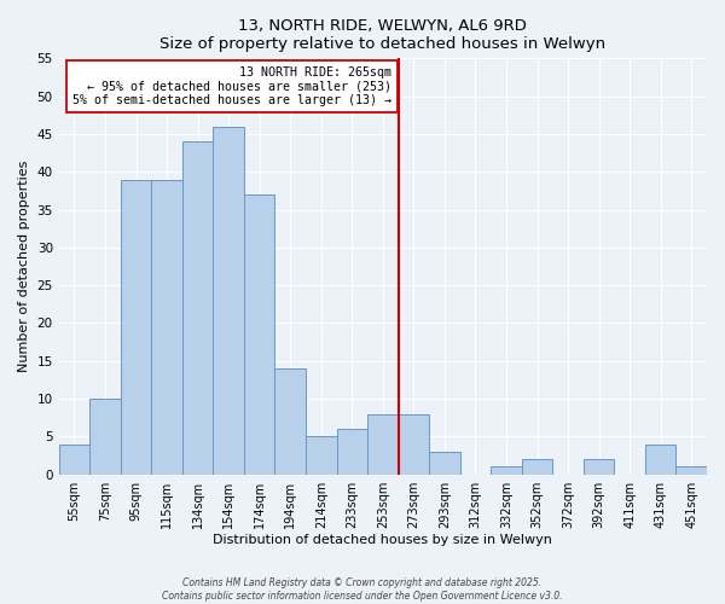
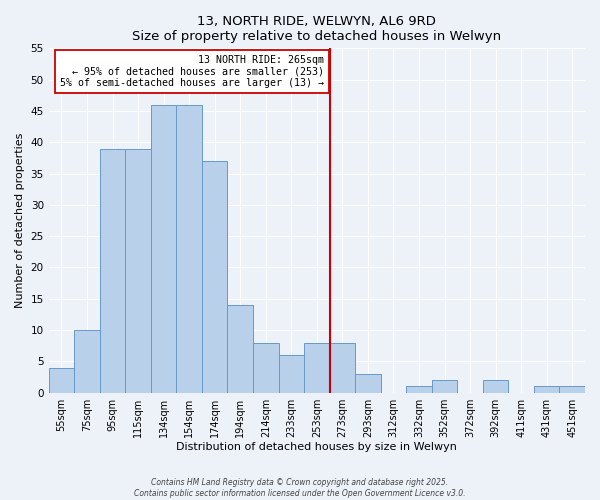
134sqm: 44 -> 46
214sqm: 5 -> 8
431sqm: 4 -> 1
